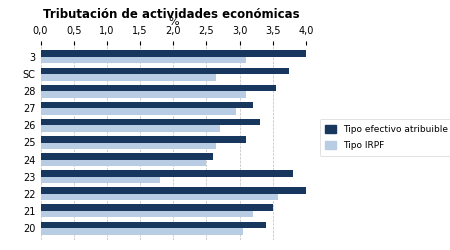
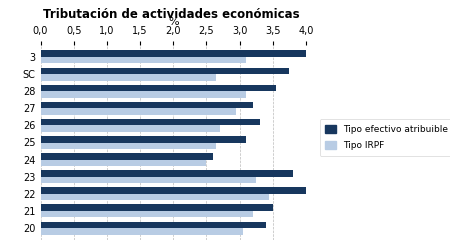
Tipo IRPF/23: 1,80 -> 3,25
Tipo IRPF/22: 3,58 -> 3,45
